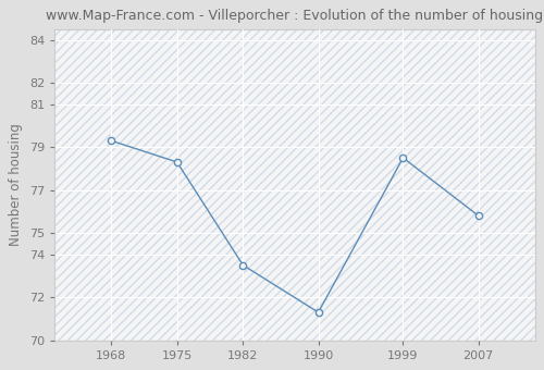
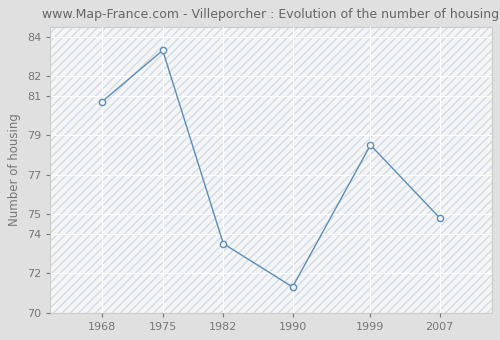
1968: 79.3 -> 80.7
1975: 78.3 -> 83.3
2007: 75.8 -> 74.8
